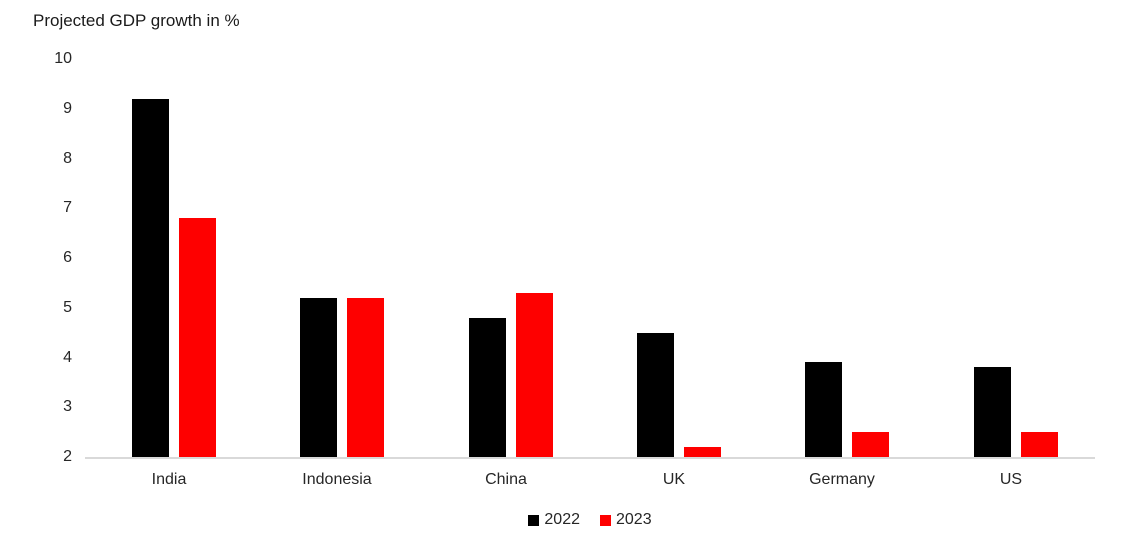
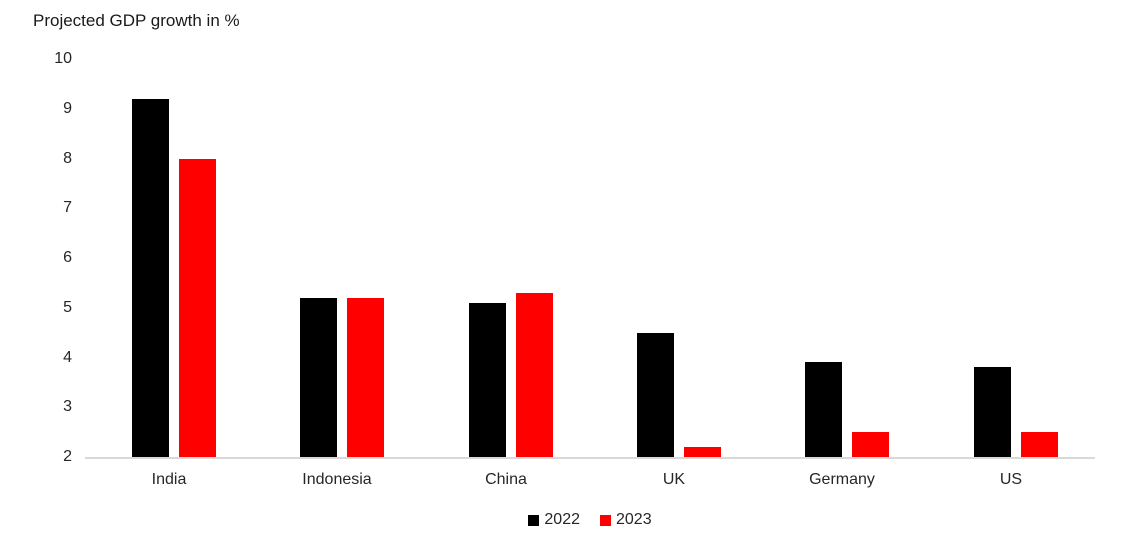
2023/India: 6.8 -> 8.0
2022/China: 4.8 -> 5.1
